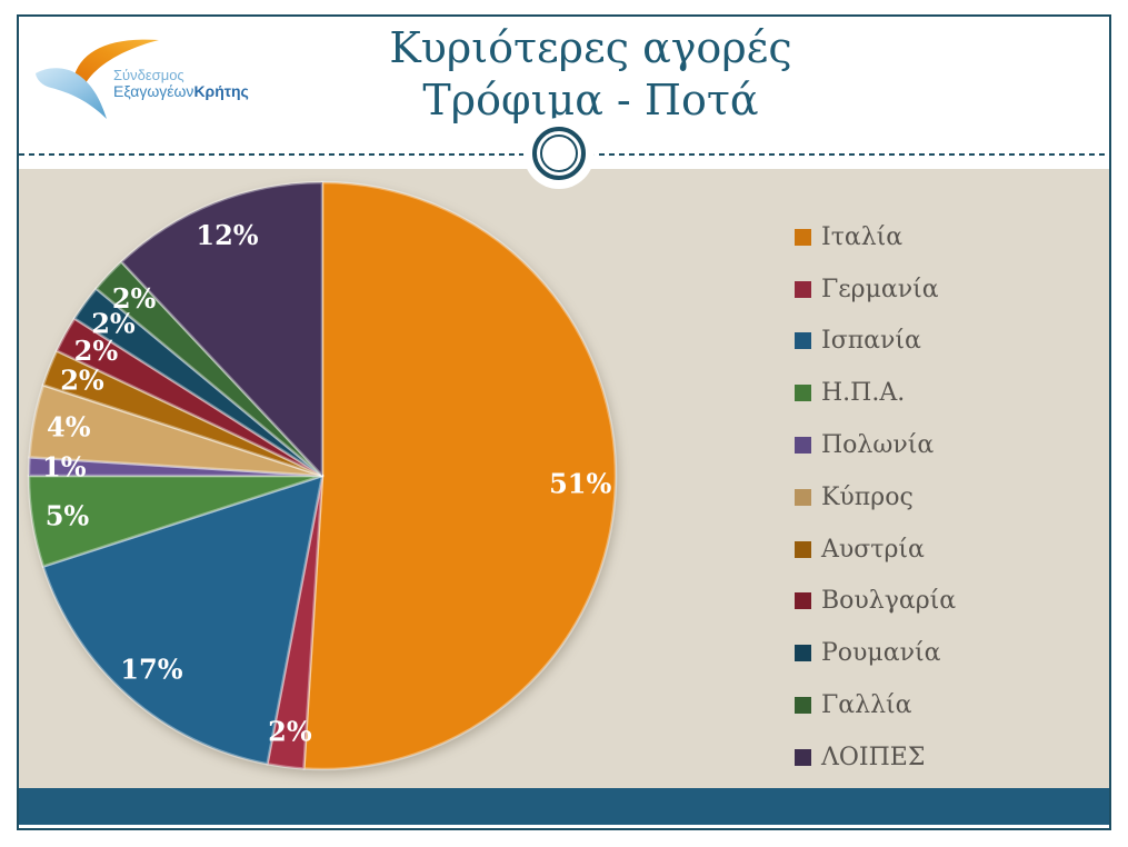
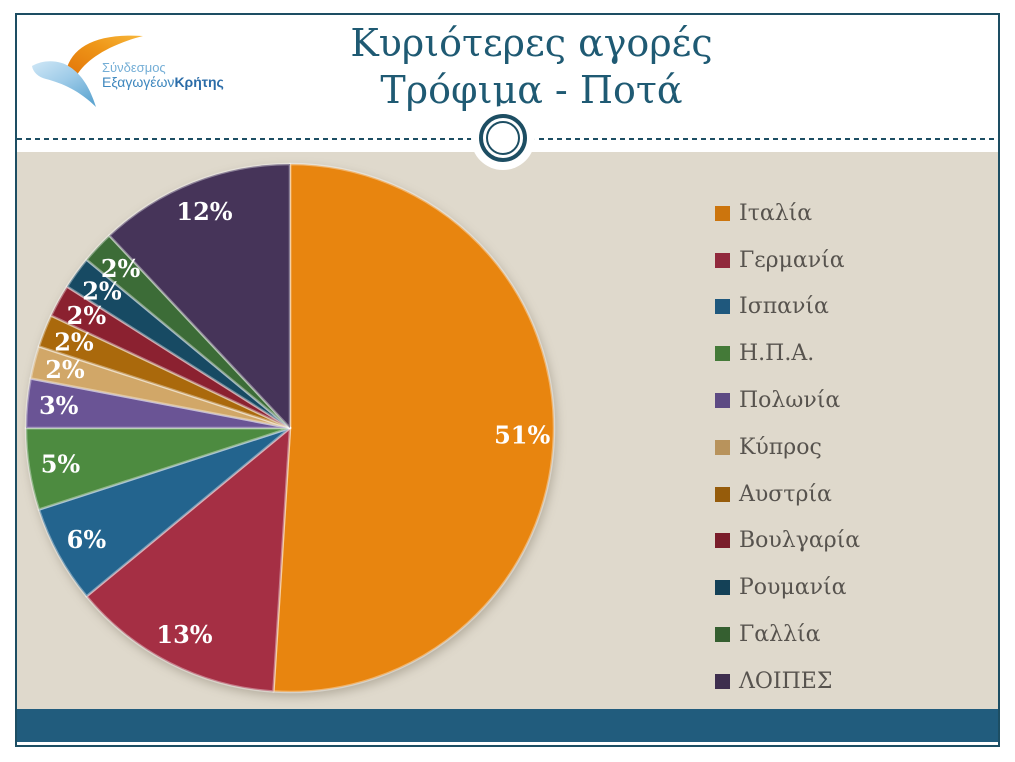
Γερμανία: 2% -> 13%
Ισπανία: 17% -> 6%
Πολωνία: 1% -> 3%
Κύπρος: 4% -> 2%
